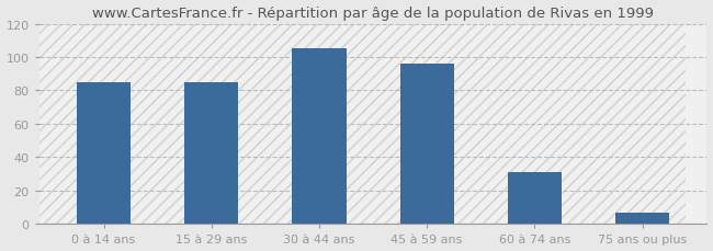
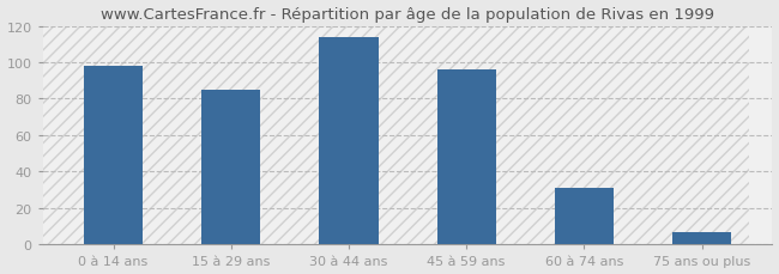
0 à 14 ans: 85 -> 98
30 à 44 ans: 105 -> 114
